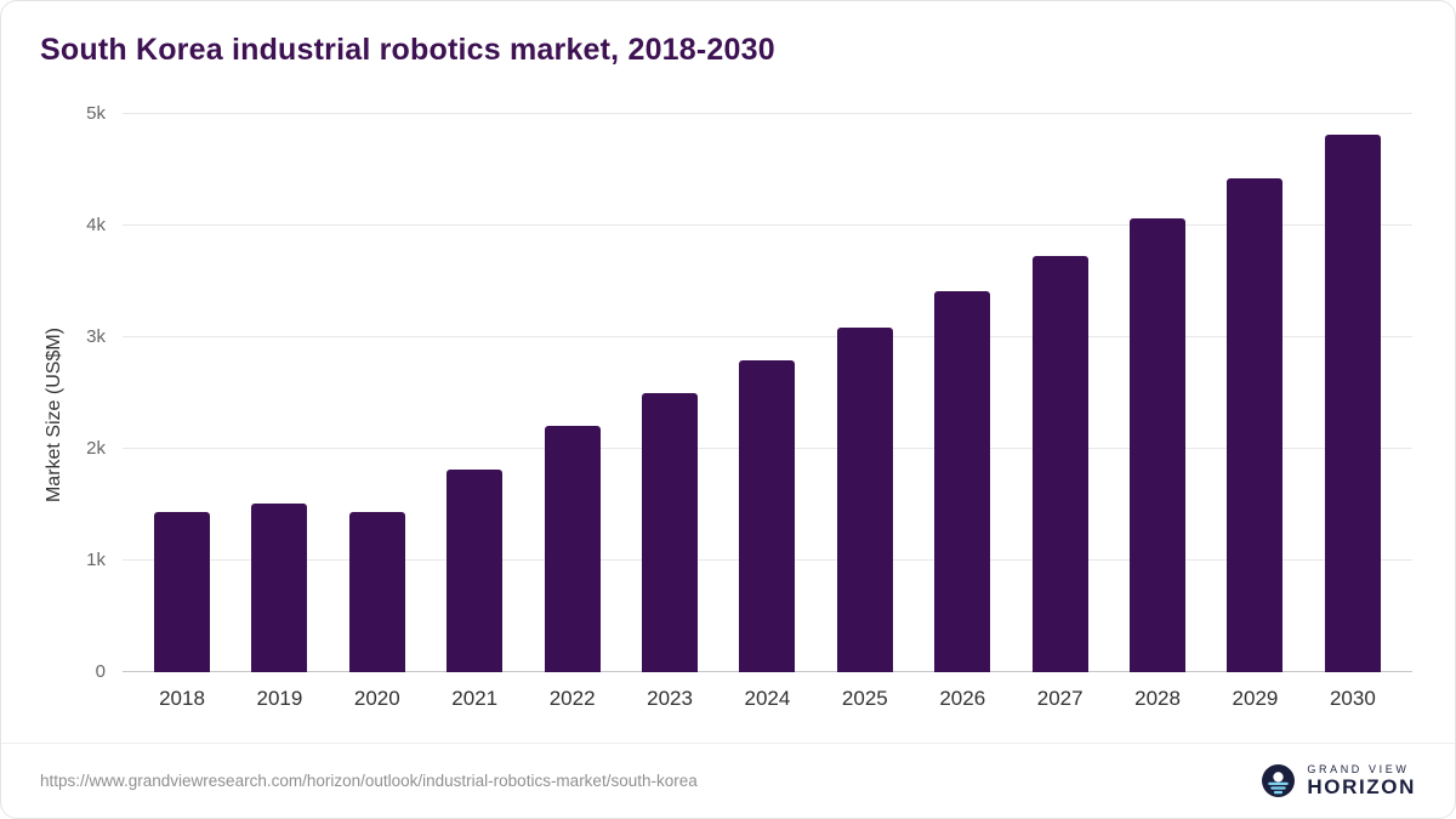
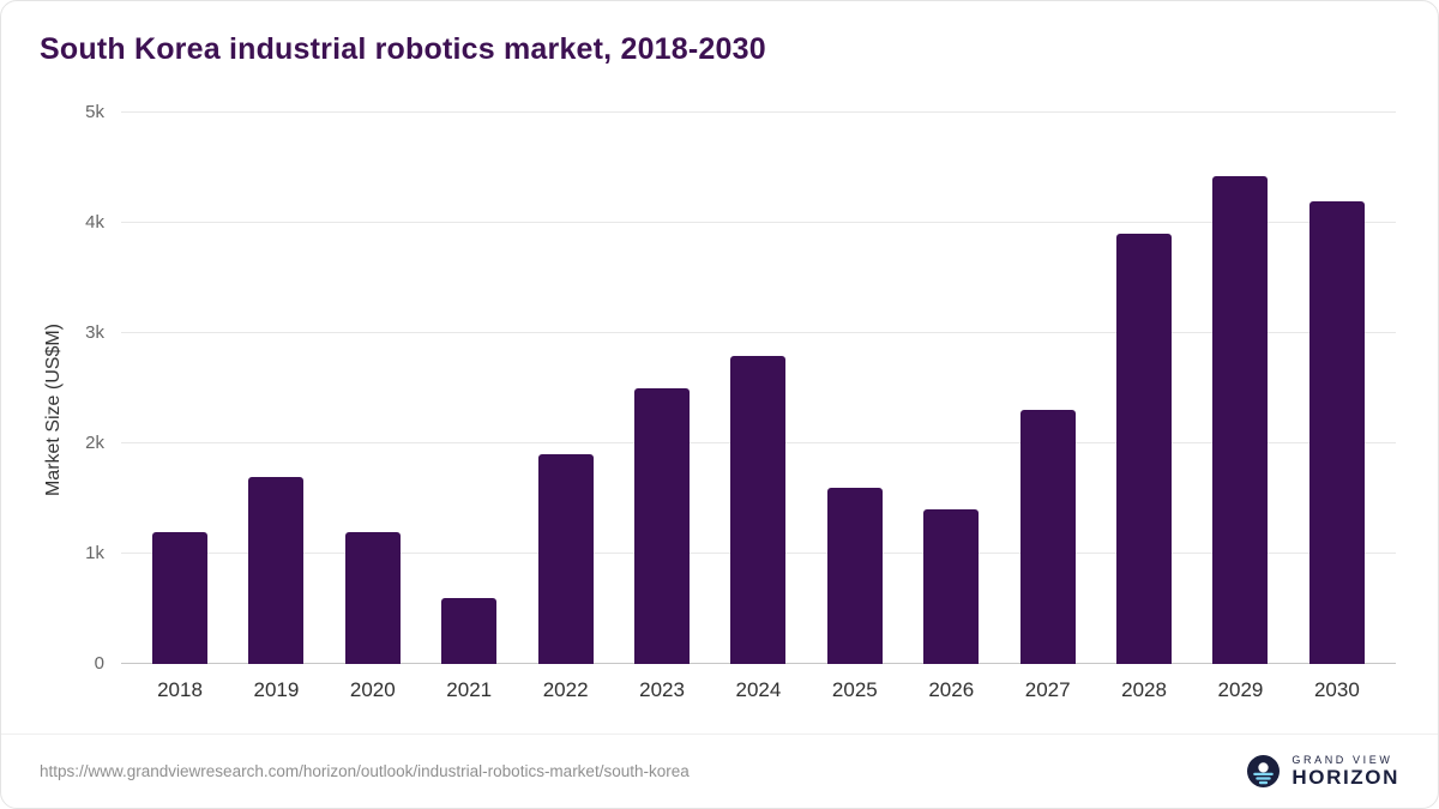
2018: 1.4k -> 1.2k
2019: 1.5k -> 1.7k
2020: 1.4k -> 1.2k
2021: 1.8k -> 0.6k
2022: 2.2k -> 1.9k
2025: 3.1k -> 1.6k
2026: 3.4k -> 1.4k
2027: 3.7k -> 2.3k
2028: 4.1k -> 3.9k
2030: 4.8k -> 4.2k
